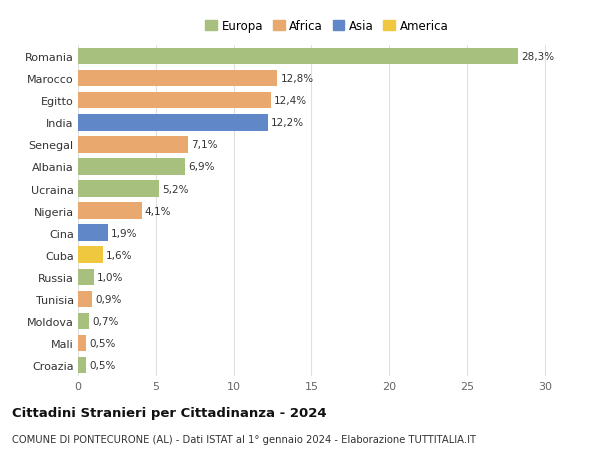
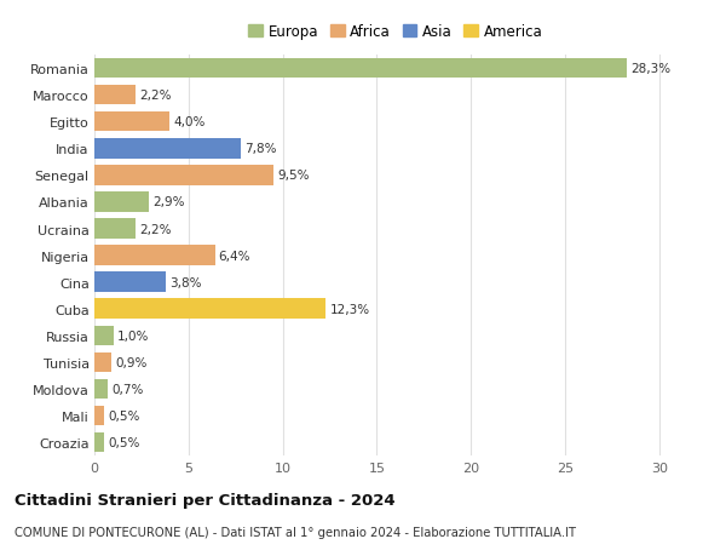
Marocco: 12,8% -> 2,2%
Egitto: 12,4% -> 4,0%
India: 12,2% -> 7,8%
Senegal: 7,1% -> 9,5%
Albania: 6,9% -> 2,9%
Ucraina: 5,2% -> 2,2%
Nigeria: 4,1% -> 6,4%
Cina: 1,9% -> 3,8%
Cuba: 1,6% -> 12,3%
